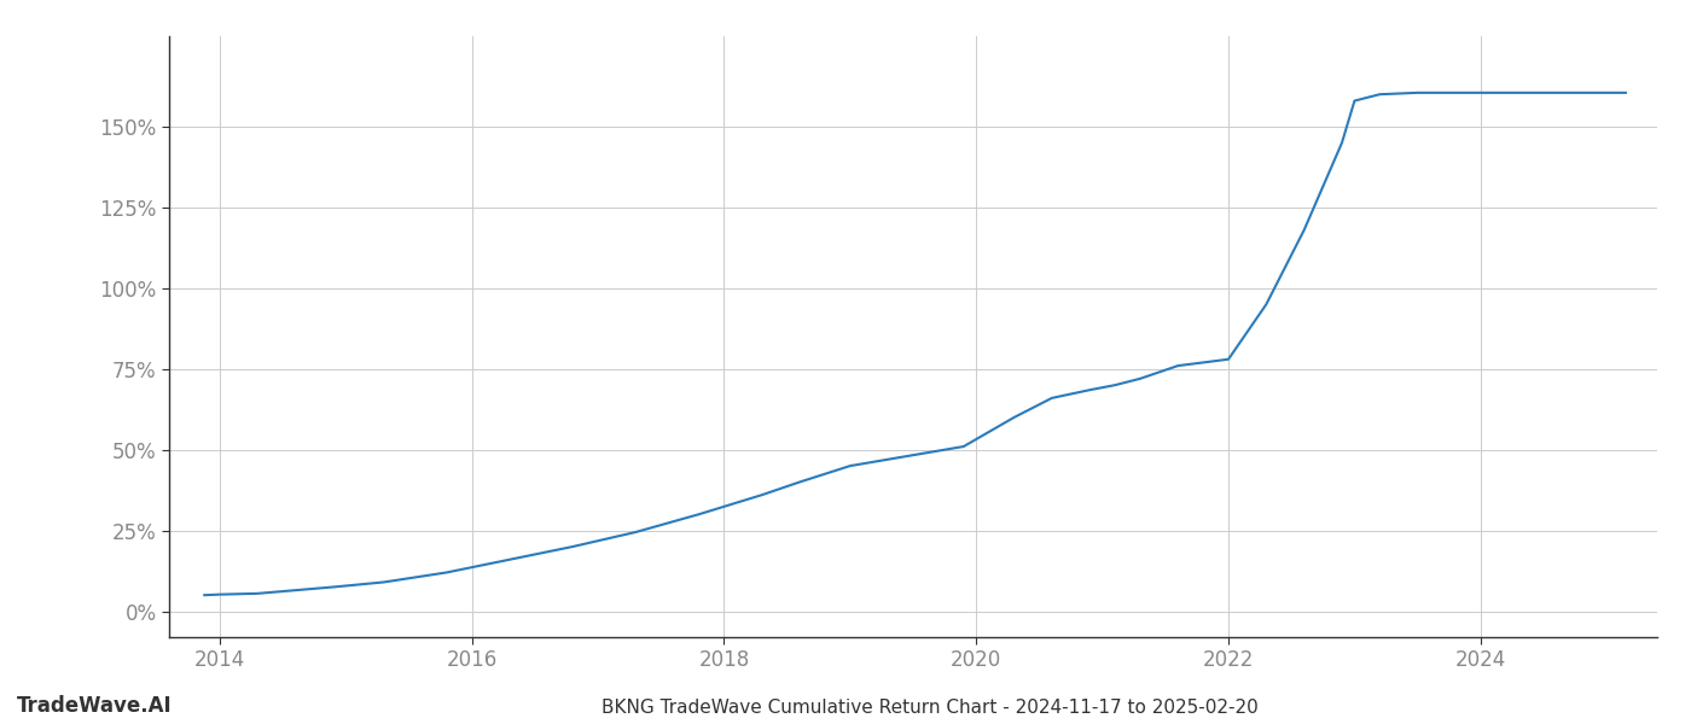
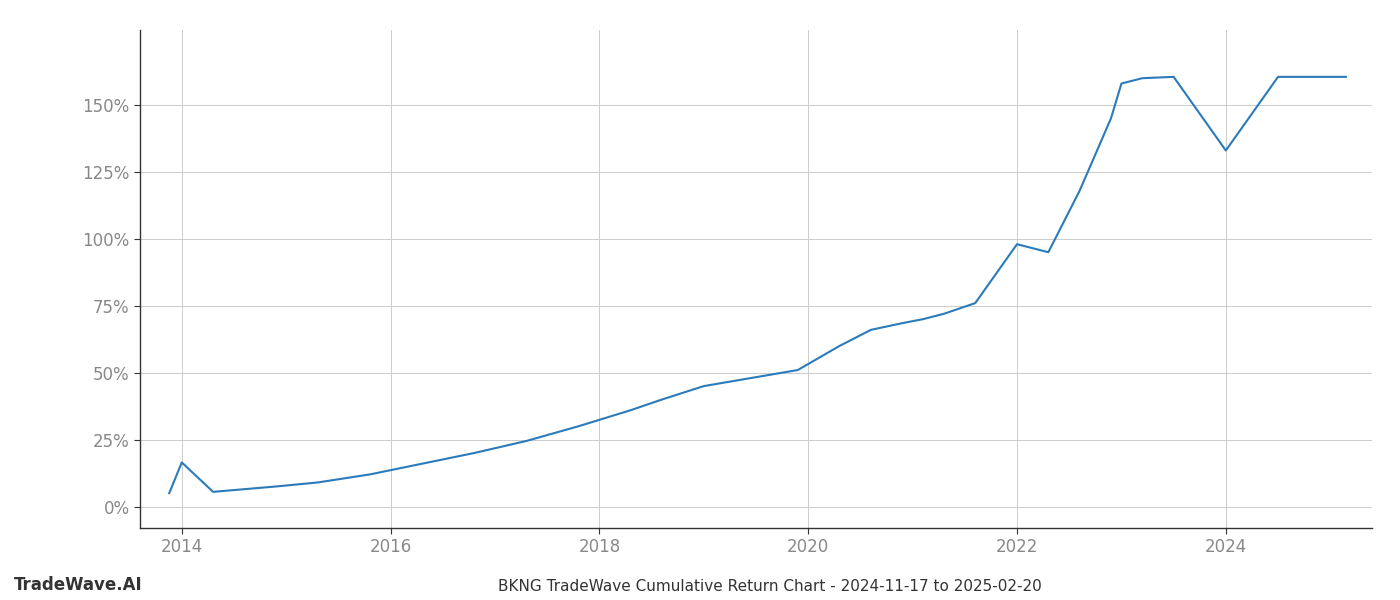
2014: 5.2% -> 16.5%
2022: 78.0% -> 98.0%
2024: 160.5% -> 133.0%
